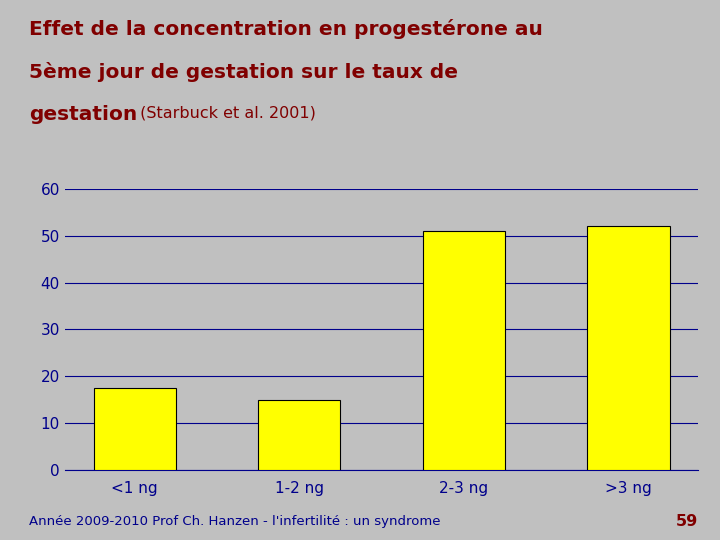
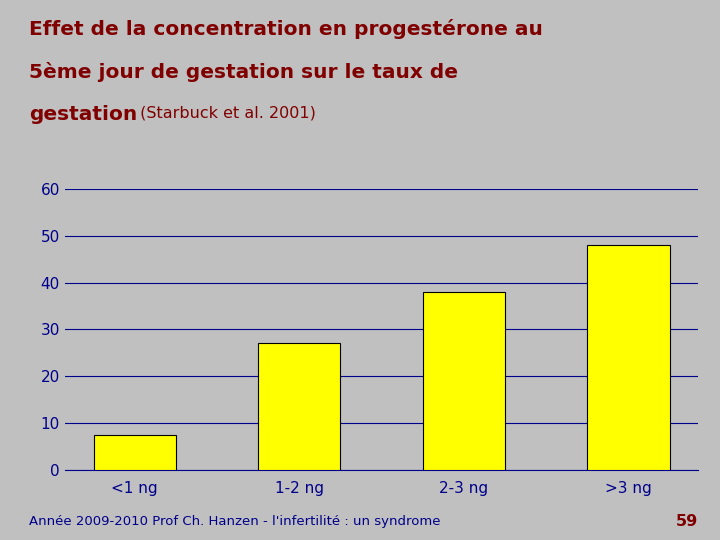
<1 ng: 17.5 -> 7.5
1-2 ng: 15.0 -> 27.0
2-3 ng: 51.0 -> 38.0
>3 ng: 52.0 -> 48.0
